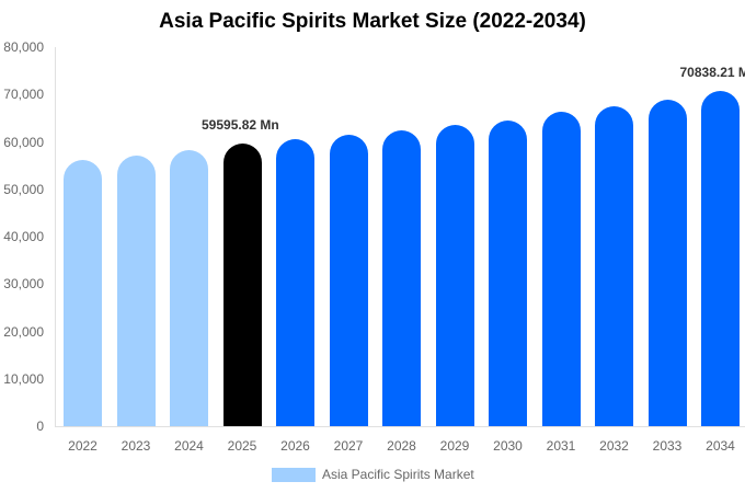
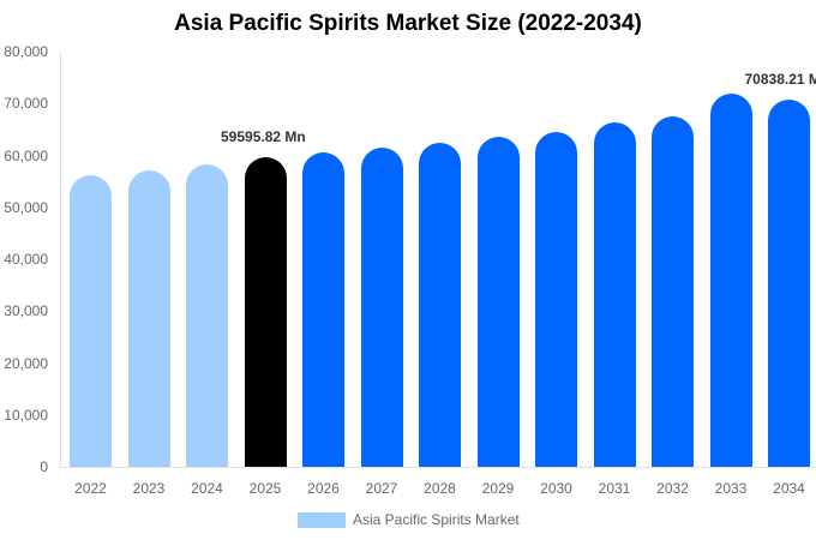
2033: 69000 -> 72000
